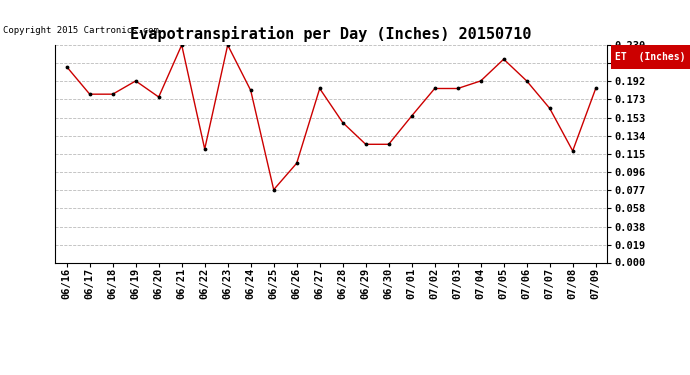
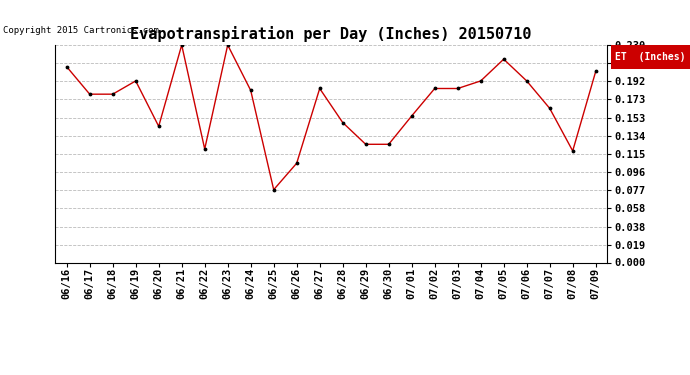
06/20: 0.175 -> 0.144
07/09: 0.184 -> 0.202
